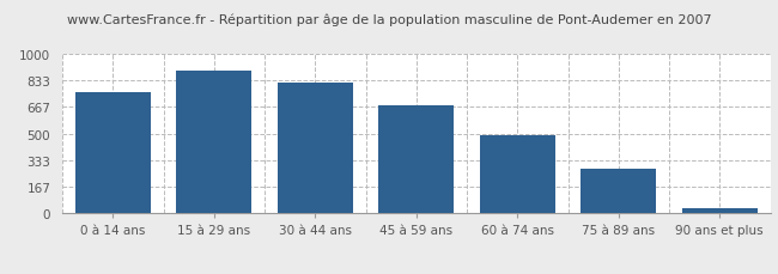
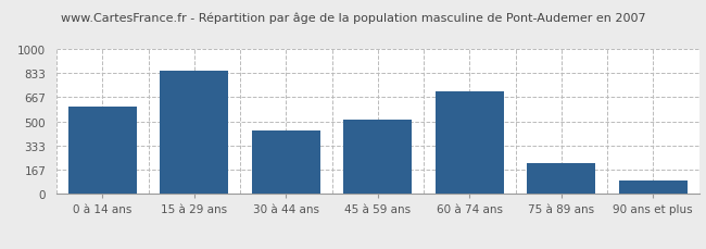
0 à 14 ans: 760 -> 600
15 à 29 ans: 900 -> 850
30 à 44 ans: 820 -> 440
45 à 59 ans: 680 -> 510
60 à 74 ans: 490 -> 710
75 à 89 ans: 280 -> 210
90 ans et plus: 40 -> 90
